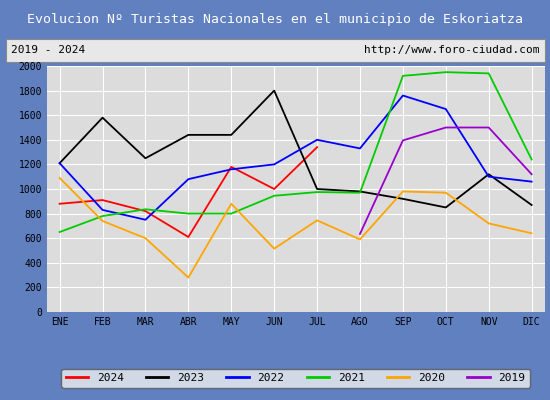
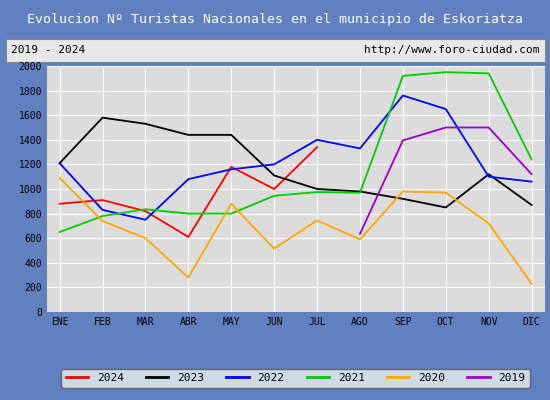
2023/MAR: 1250 -> 1530
2023/JUN: 1800 -> 1110
2020/DIC: 640 -> 230
